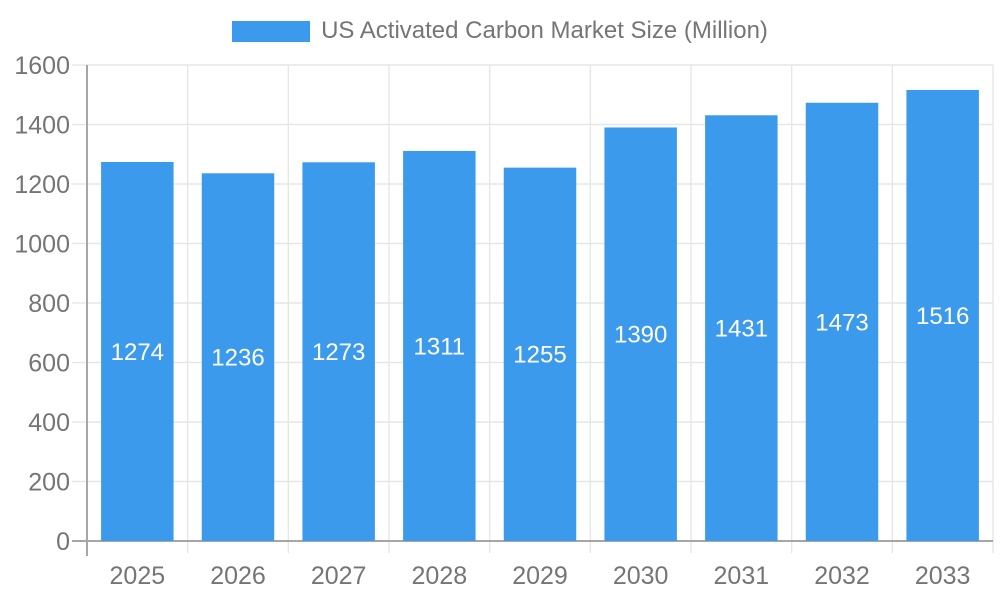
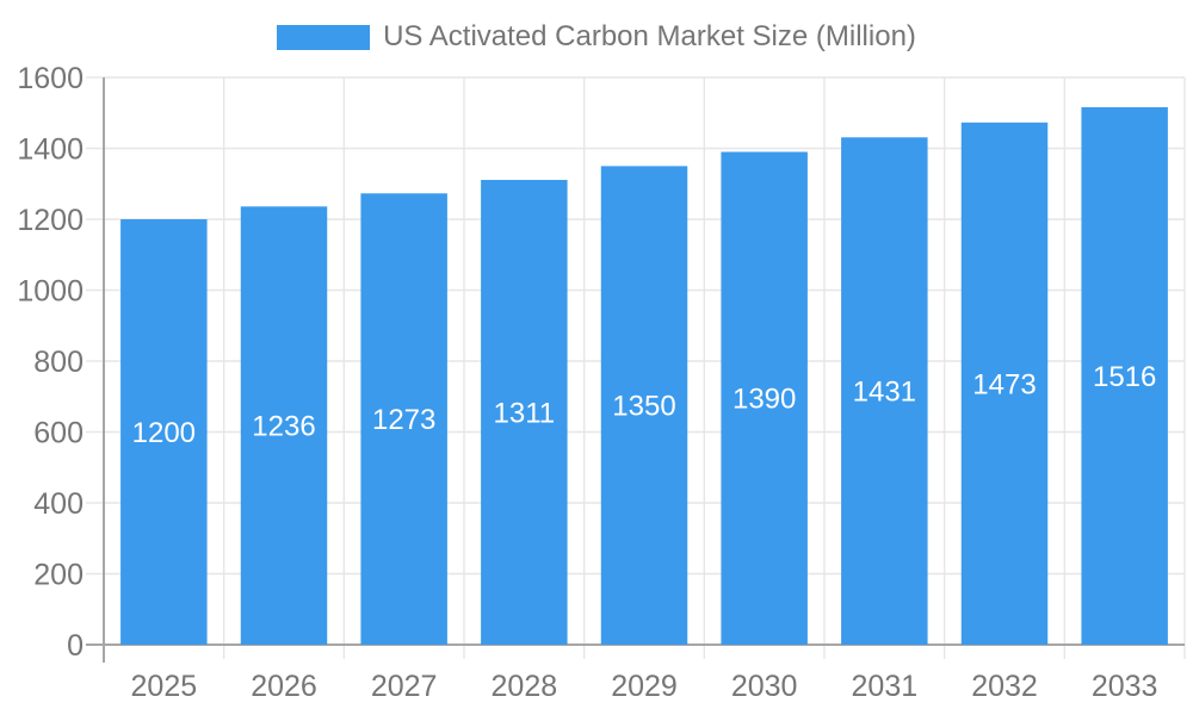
2025: 1274 -> 1200
2029: 1255 -> 1350
